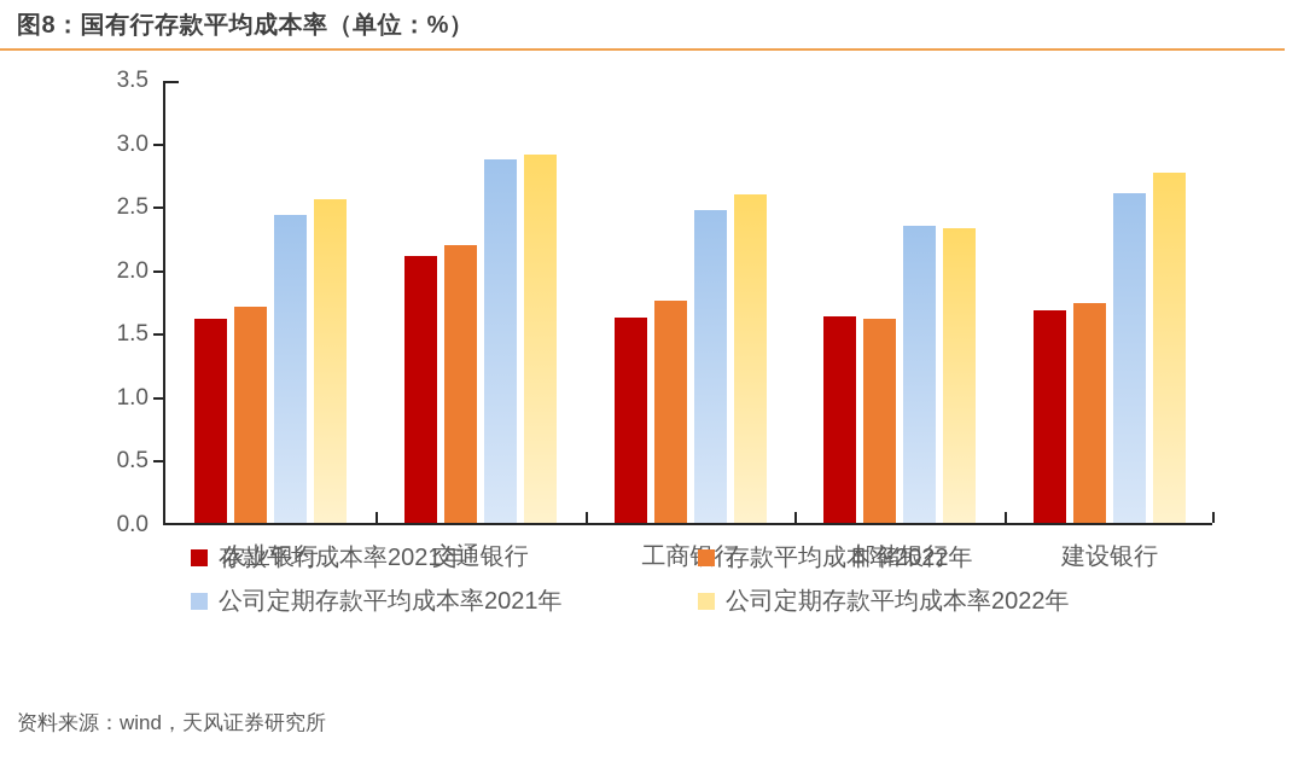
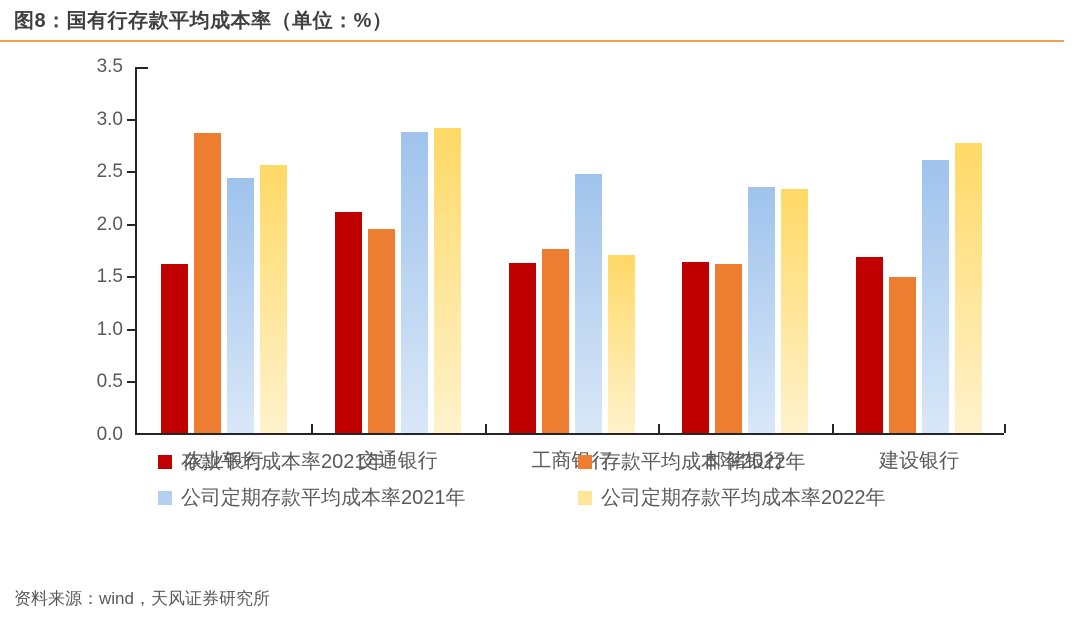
存款平均成本率2022年/农业银行: 1.70 -> 2.85
存款平均成本率2022年/交通银行: 2.19 -> 1.94
公司定期存款平均成本率2022年/工商银行: 2.59 -> 1.69
存款平均成本率2022年/建设银行: 1.73 -> 1.48
